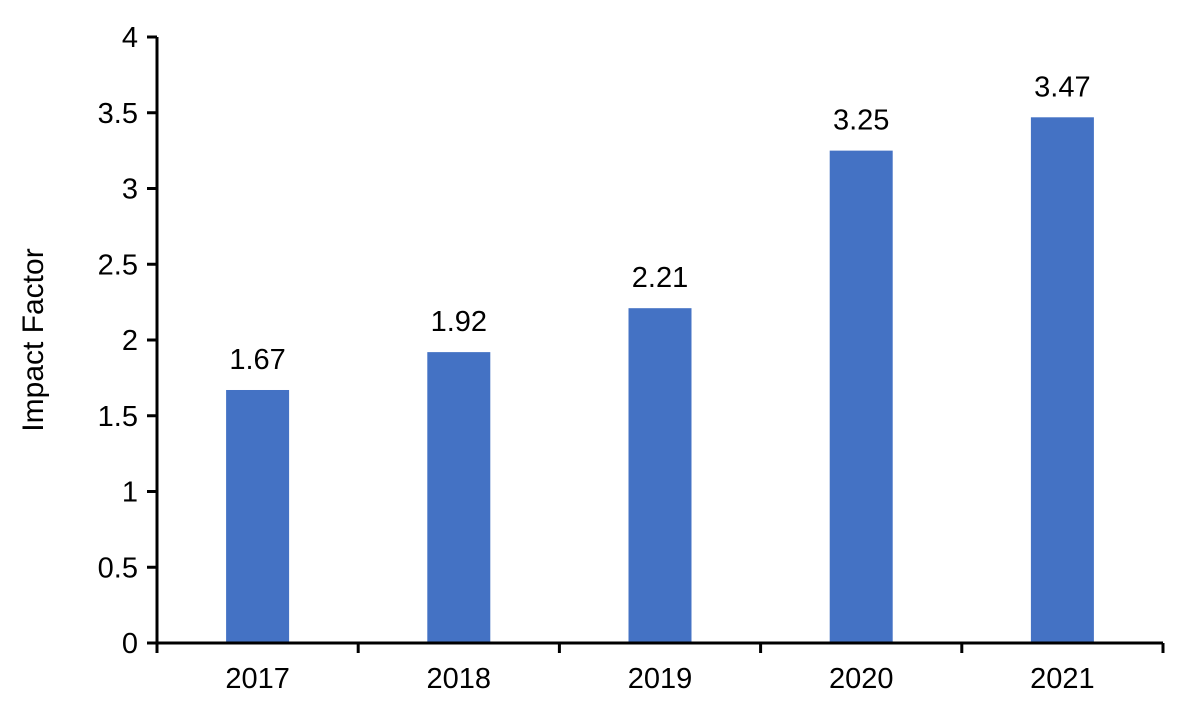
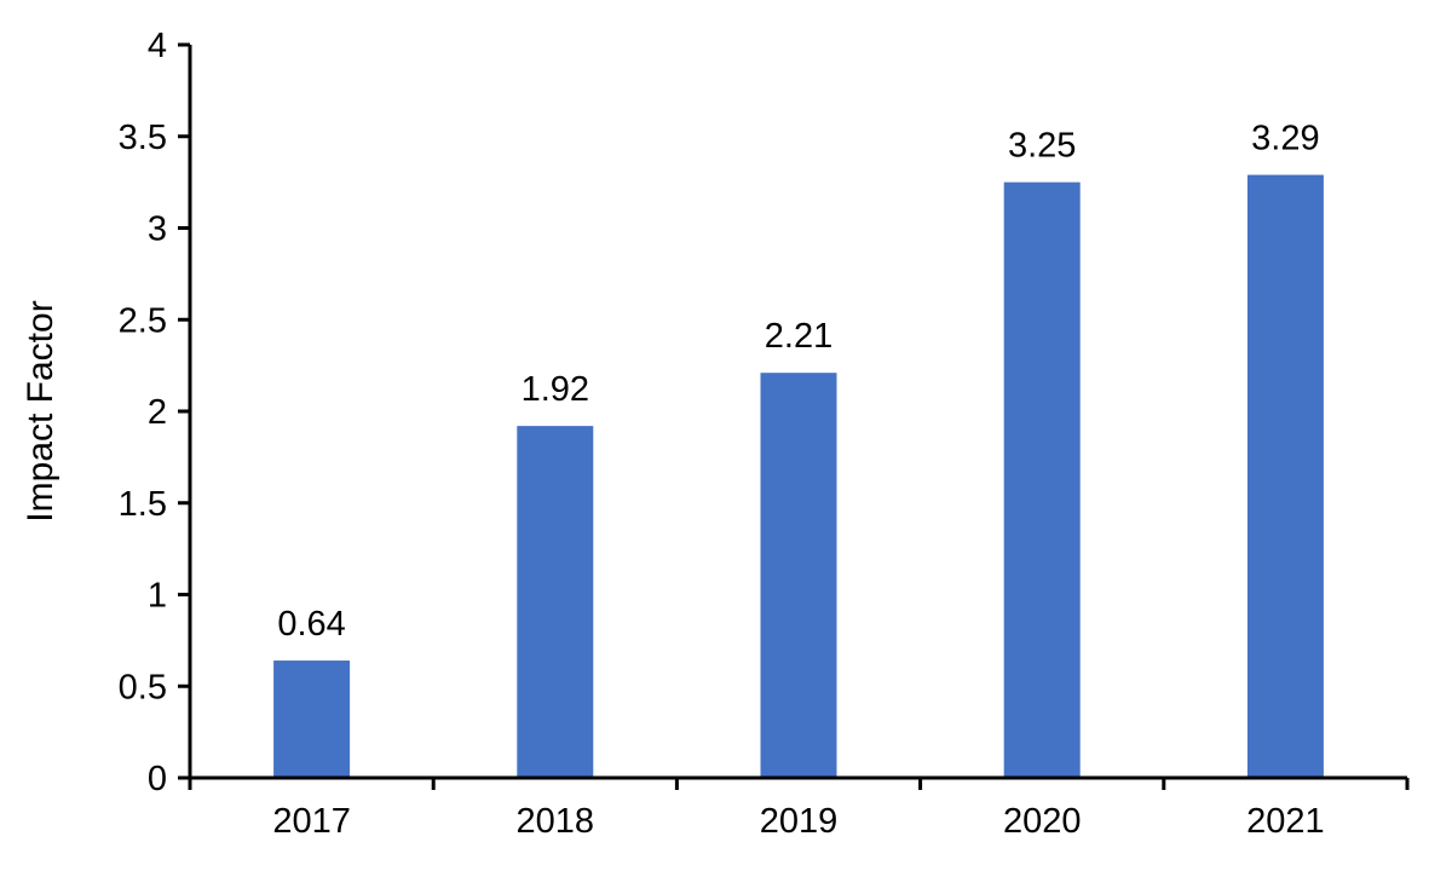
2017: 1.67 -> 0.64
2021: 3.47 -> 3.29
